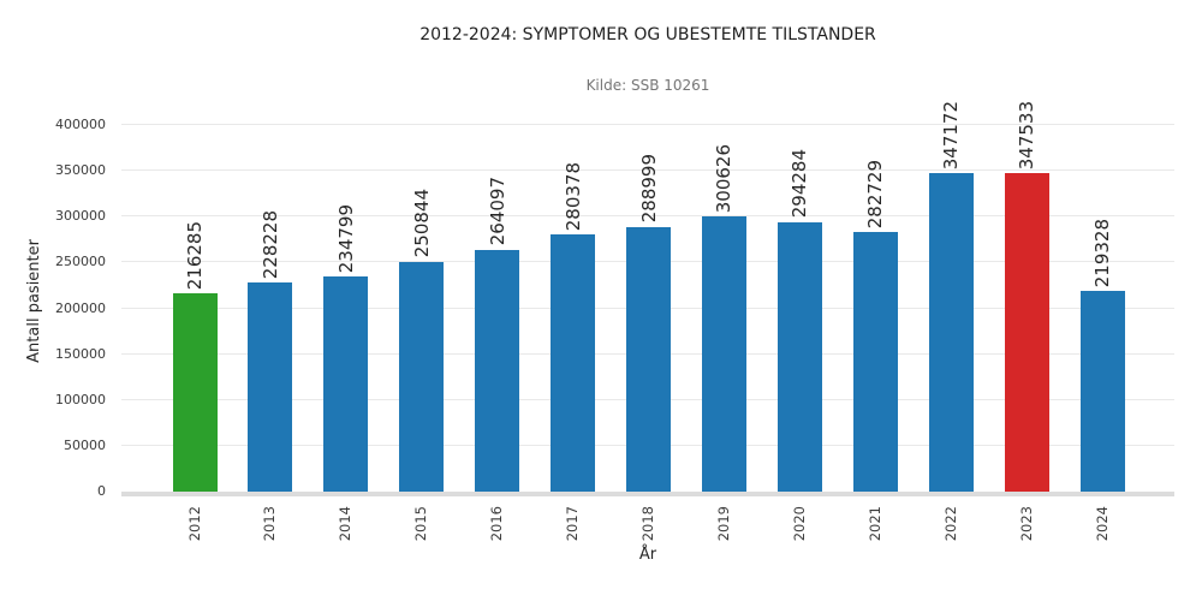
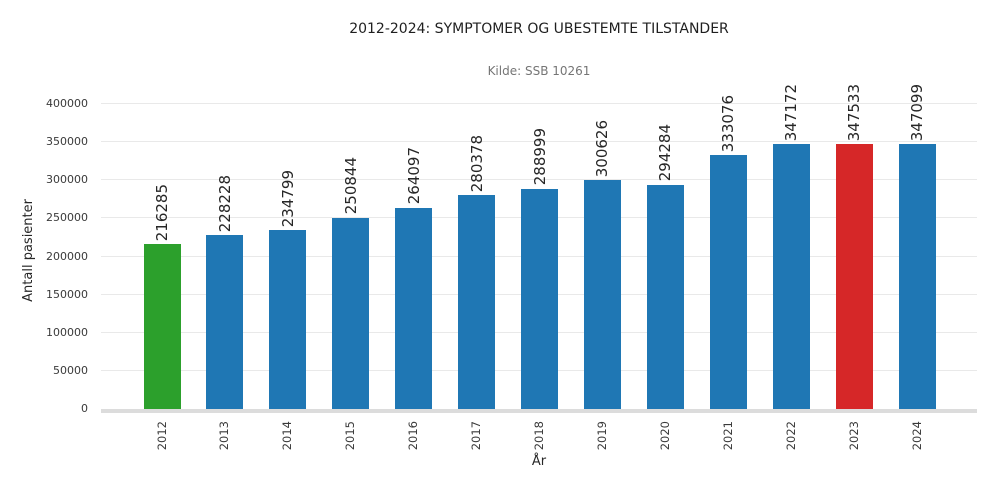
2021: 282729 -> 333076
2024: 219328 -> 347099
